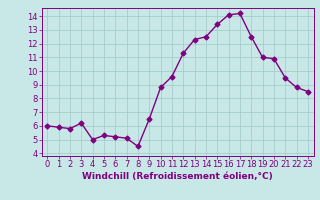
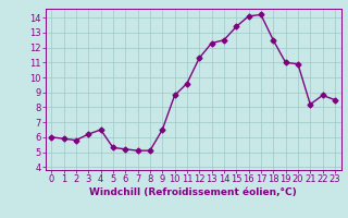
4: 5.0 -> 6.5
8: 4.5 -> 5.1
21: 9.5 -> 8.2
